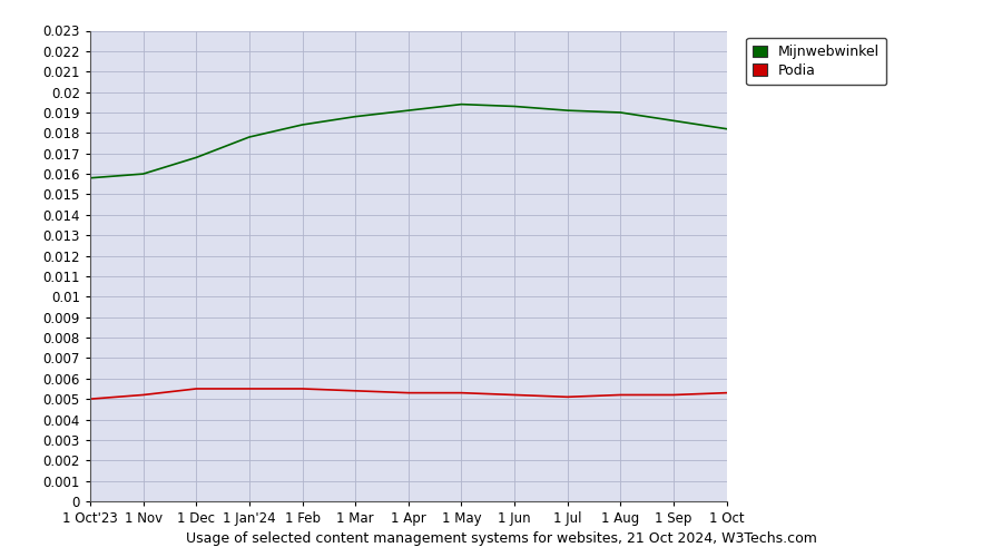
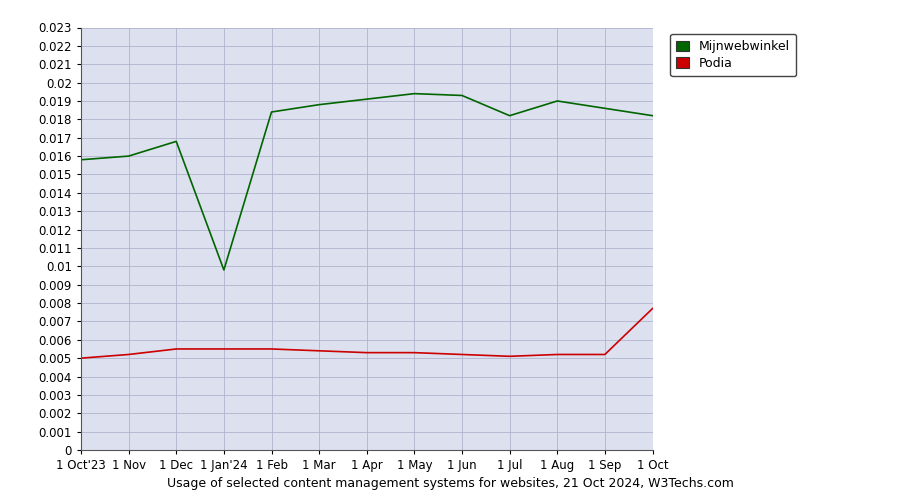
Mijnwebwinkel/1 Jan'24: 0.0178 -> 0.0098
Mijnwebwinkel/1 Jul: 0.0191 -> 0.0182
Podia/1 Oct: 0.0053 -> 0.0077
